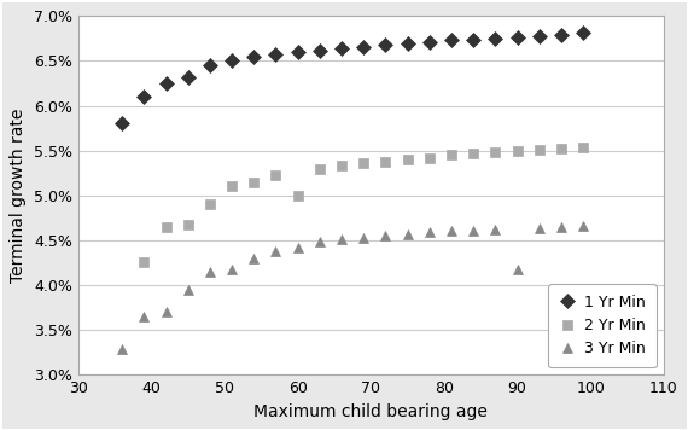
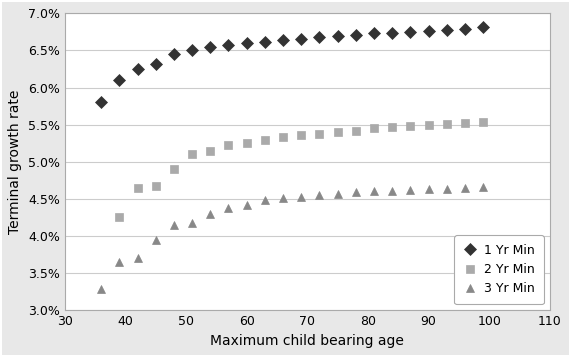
2 Yr Min/60: 5.00% -> 5.25%
3 Yr Min/90: 4.18% -> 4.63%
